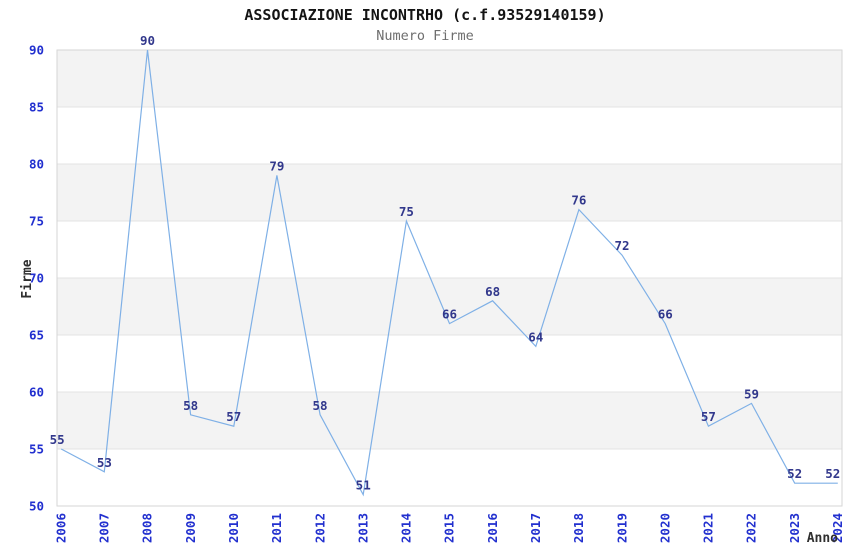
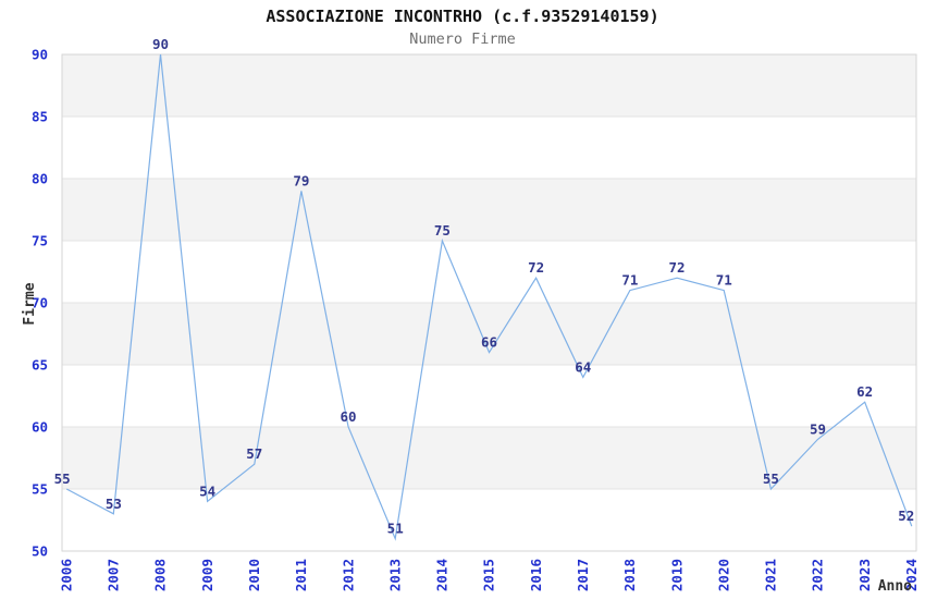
2009: 58 -> 54
2012: 58 -> 60
2016: 68 -> 72
2018: 76 -> 71
2020: 66 -> 71
2021: 57 -> 55
2023: 52 -> 62
